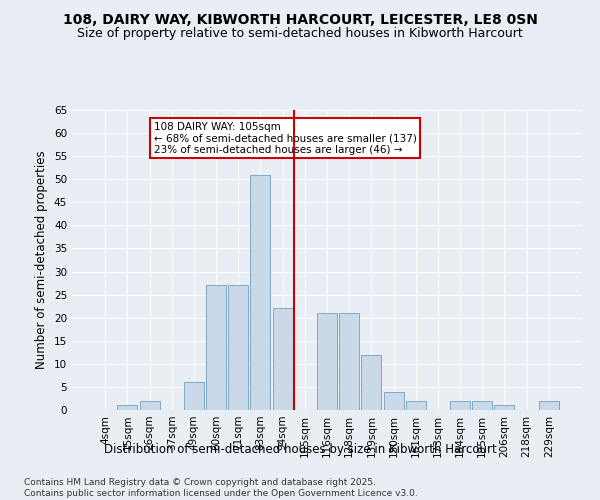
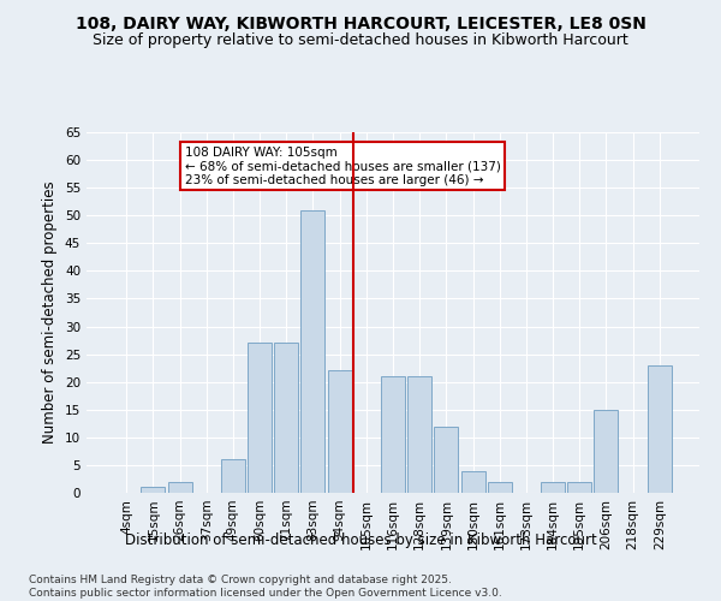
206sqm: 1 -> 15
229sqm: 2 -> 23
